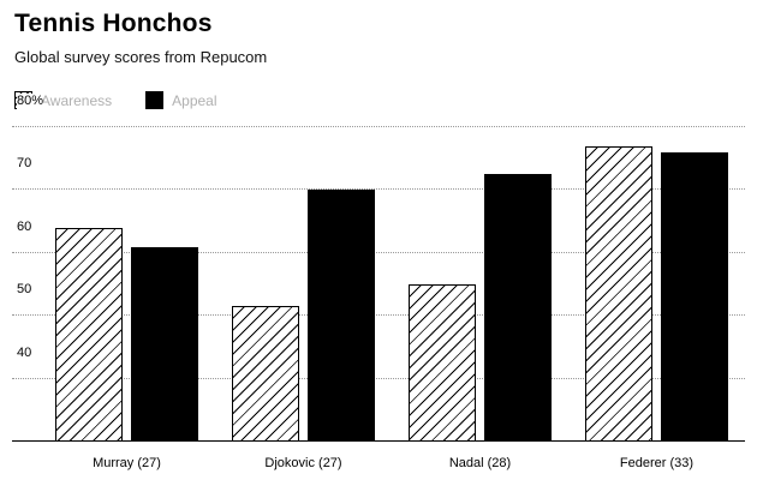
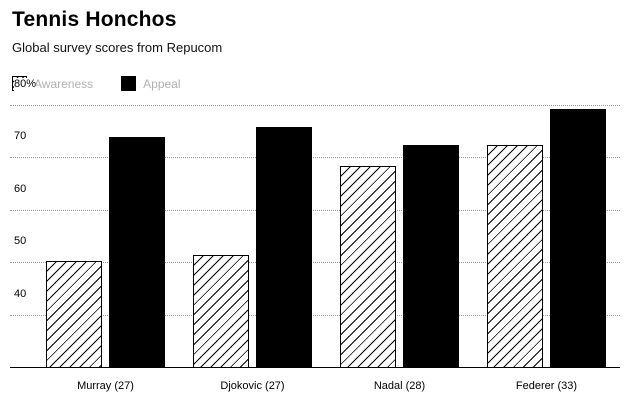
Awareness/Murray (27): 64% -> 50%
Appeal/Murray (27): 61% -> 74%
Appeal/Djokovic (27): 70% -> 76%
Awareness/Nadal (28): 55% -> 68%
Awareness/Federer (33): 77% -> 72%
Appeal/Federer (33): 76% -> 80%
